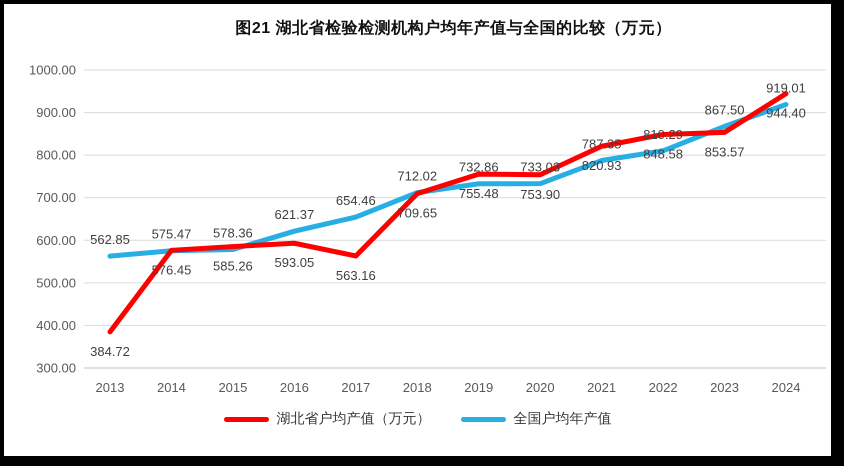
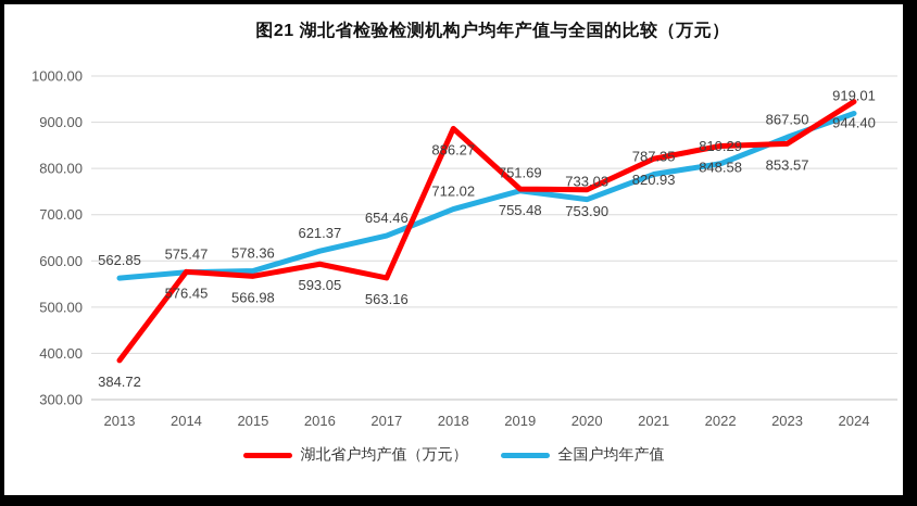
湖北省户均产值（万元）/2015: 585.26 -> 566.98
湖北省户均产值（万元）/2018: 709.65 -> 886.27
全国户均年产值/2019: 732.86 -> 751.69
